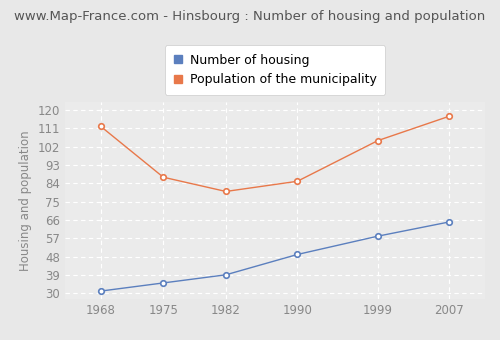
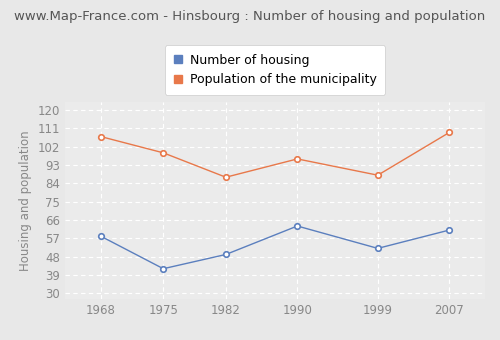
Number of housing/1968: 31 -> 58
Population of the municipality/1968: 112 -> 107
Number of housing/1975: 35 -> 42
Population of the municipality/1975: 87 -> 99
Number of housing/1982: 39 -> 49
Population of the municipality/1982: 80 -> 87
Number of housing/1990: 49 -> 63
Population of the municipality/1990: 85 -> 96
Number of housing/1999: 58 -> 52
Population of the municipality/1999: 105 -> 88
Number of housing/2007: 65 -> 61
Population of the municipality/2007: 117 -> 109
